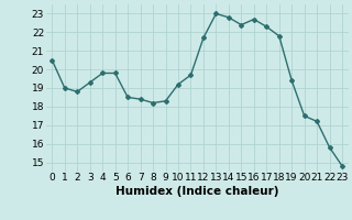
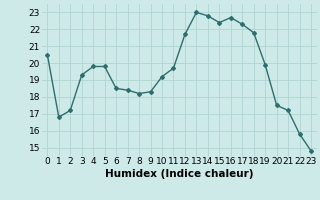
1: 19.0 -> 16.8
2: 18.8 -> 17.2
19: 19.4 -> 19.9
